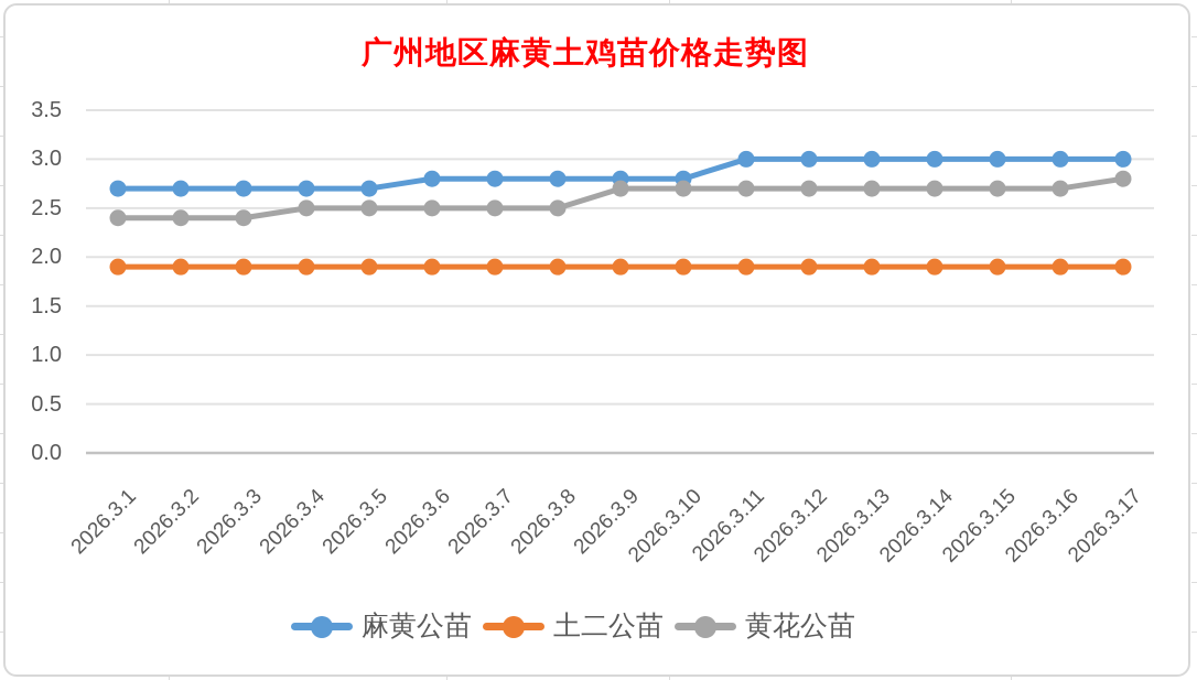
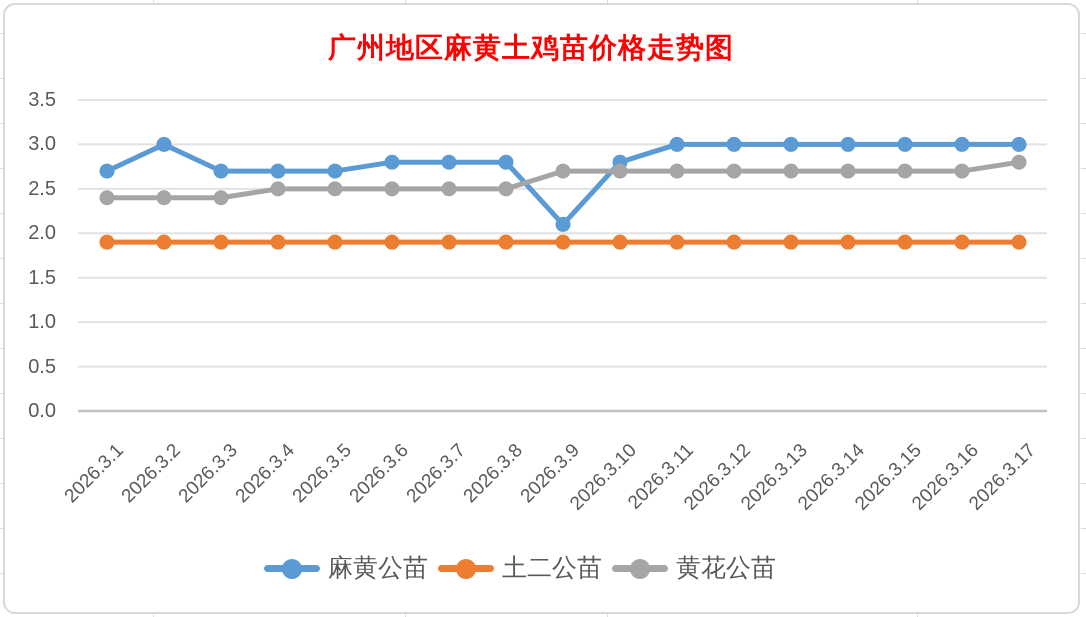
麻黄公苗/2026.3.2: 2.7 -> 3.0
麻黄公苗/2026.3.9: 2.8 -> 2.1
